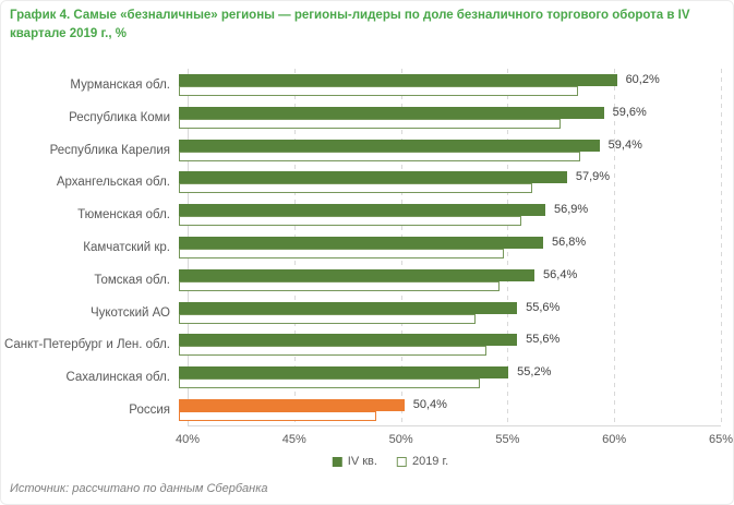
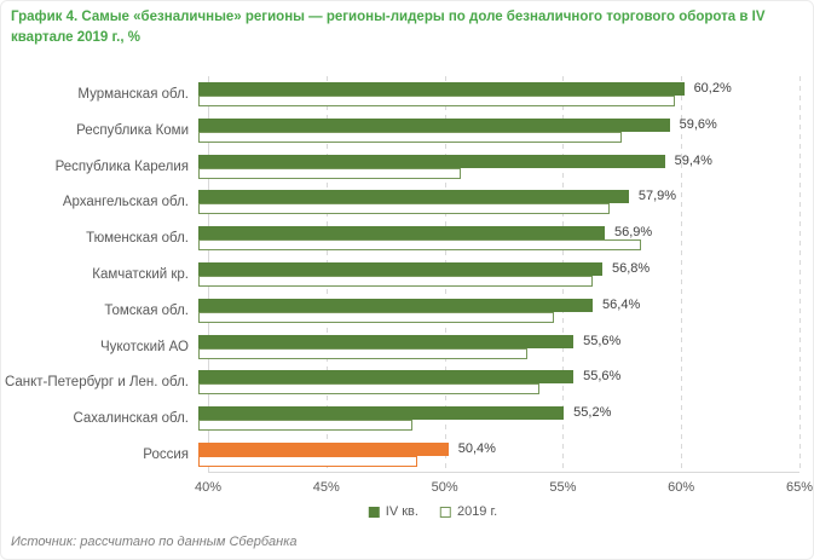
2019 г./Мурманская обл.: 58.4% -> 59.8%
2019 г./Республика Карелия: 58.5% -> 50.9%
2019 г./Архангельская обл.: 56.3% -> 57.1%
2019 г./Тюменская обл.: 55.8% -> 58.4%
2019 г./Камчатский кр.: 55.0% -> 56.4%
2019 г./Сахалинская обл.: 53.9% -> 48.9%
